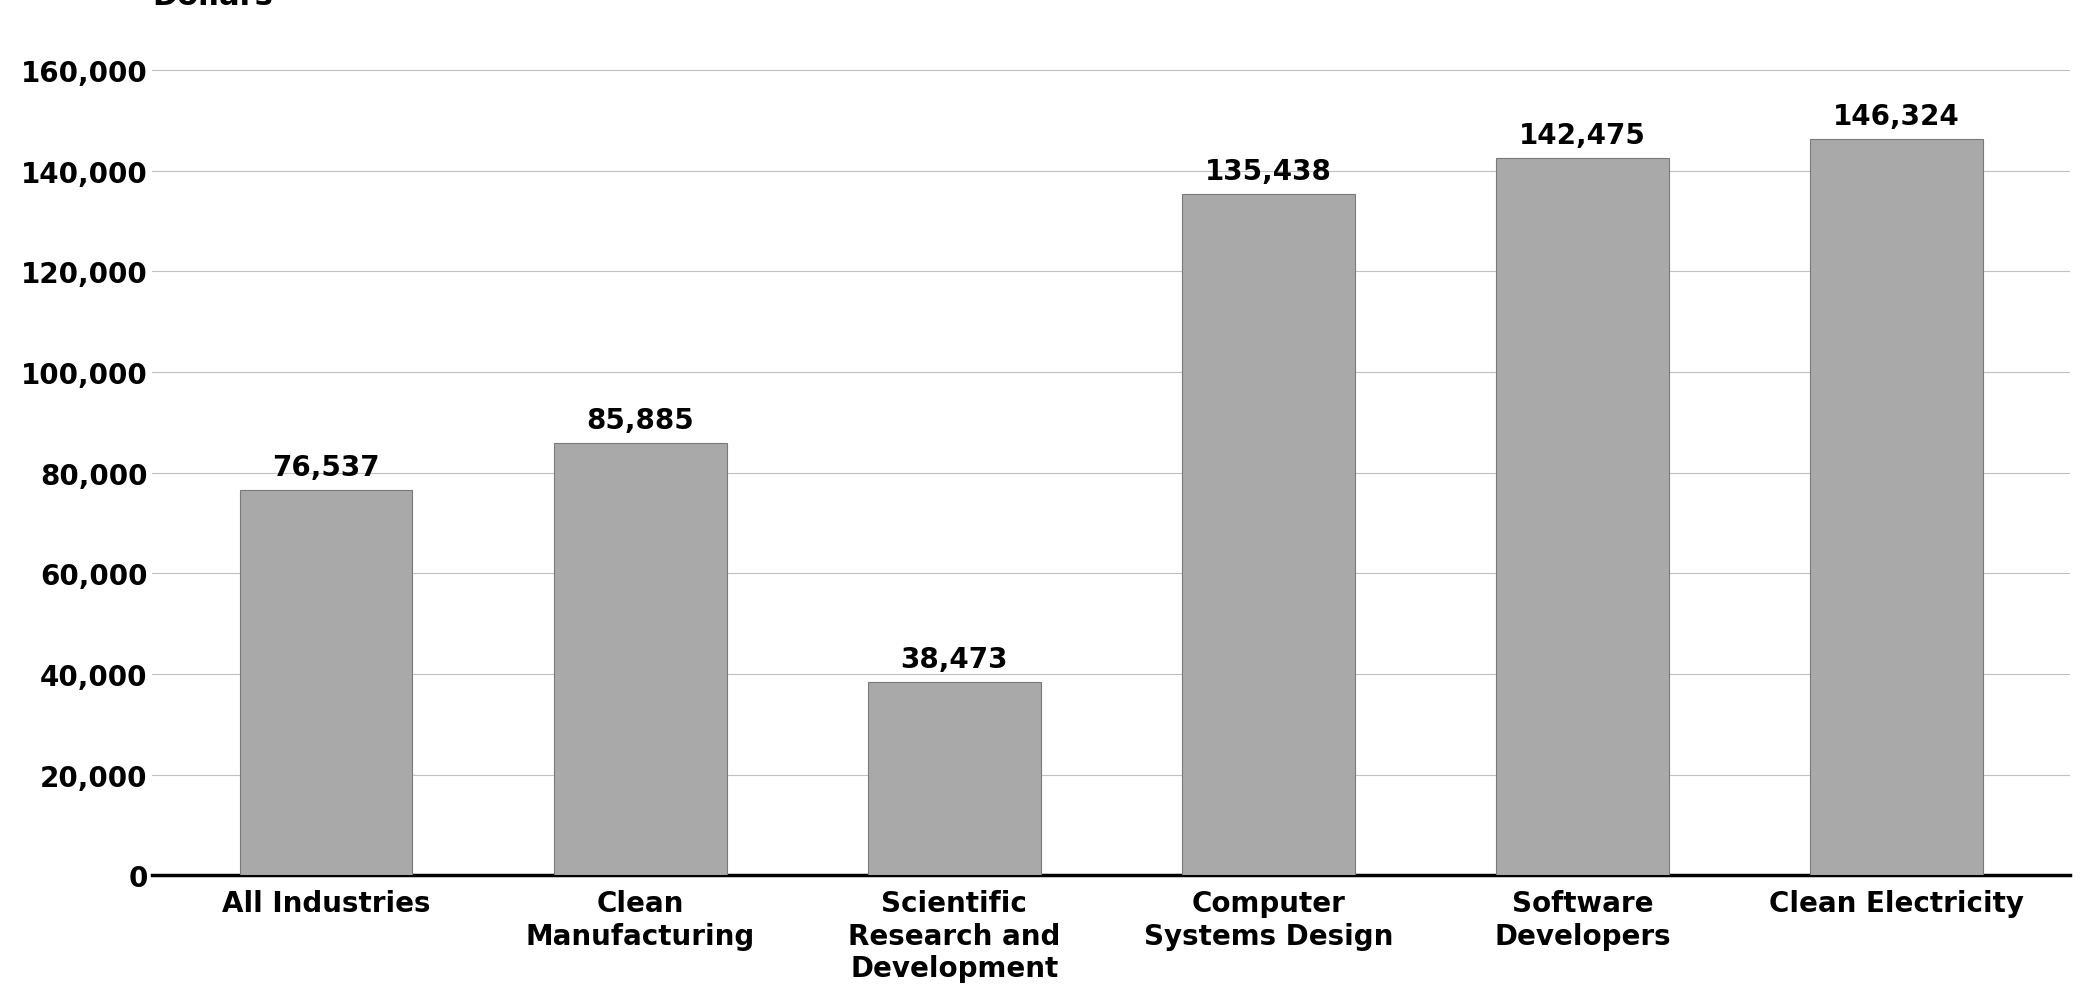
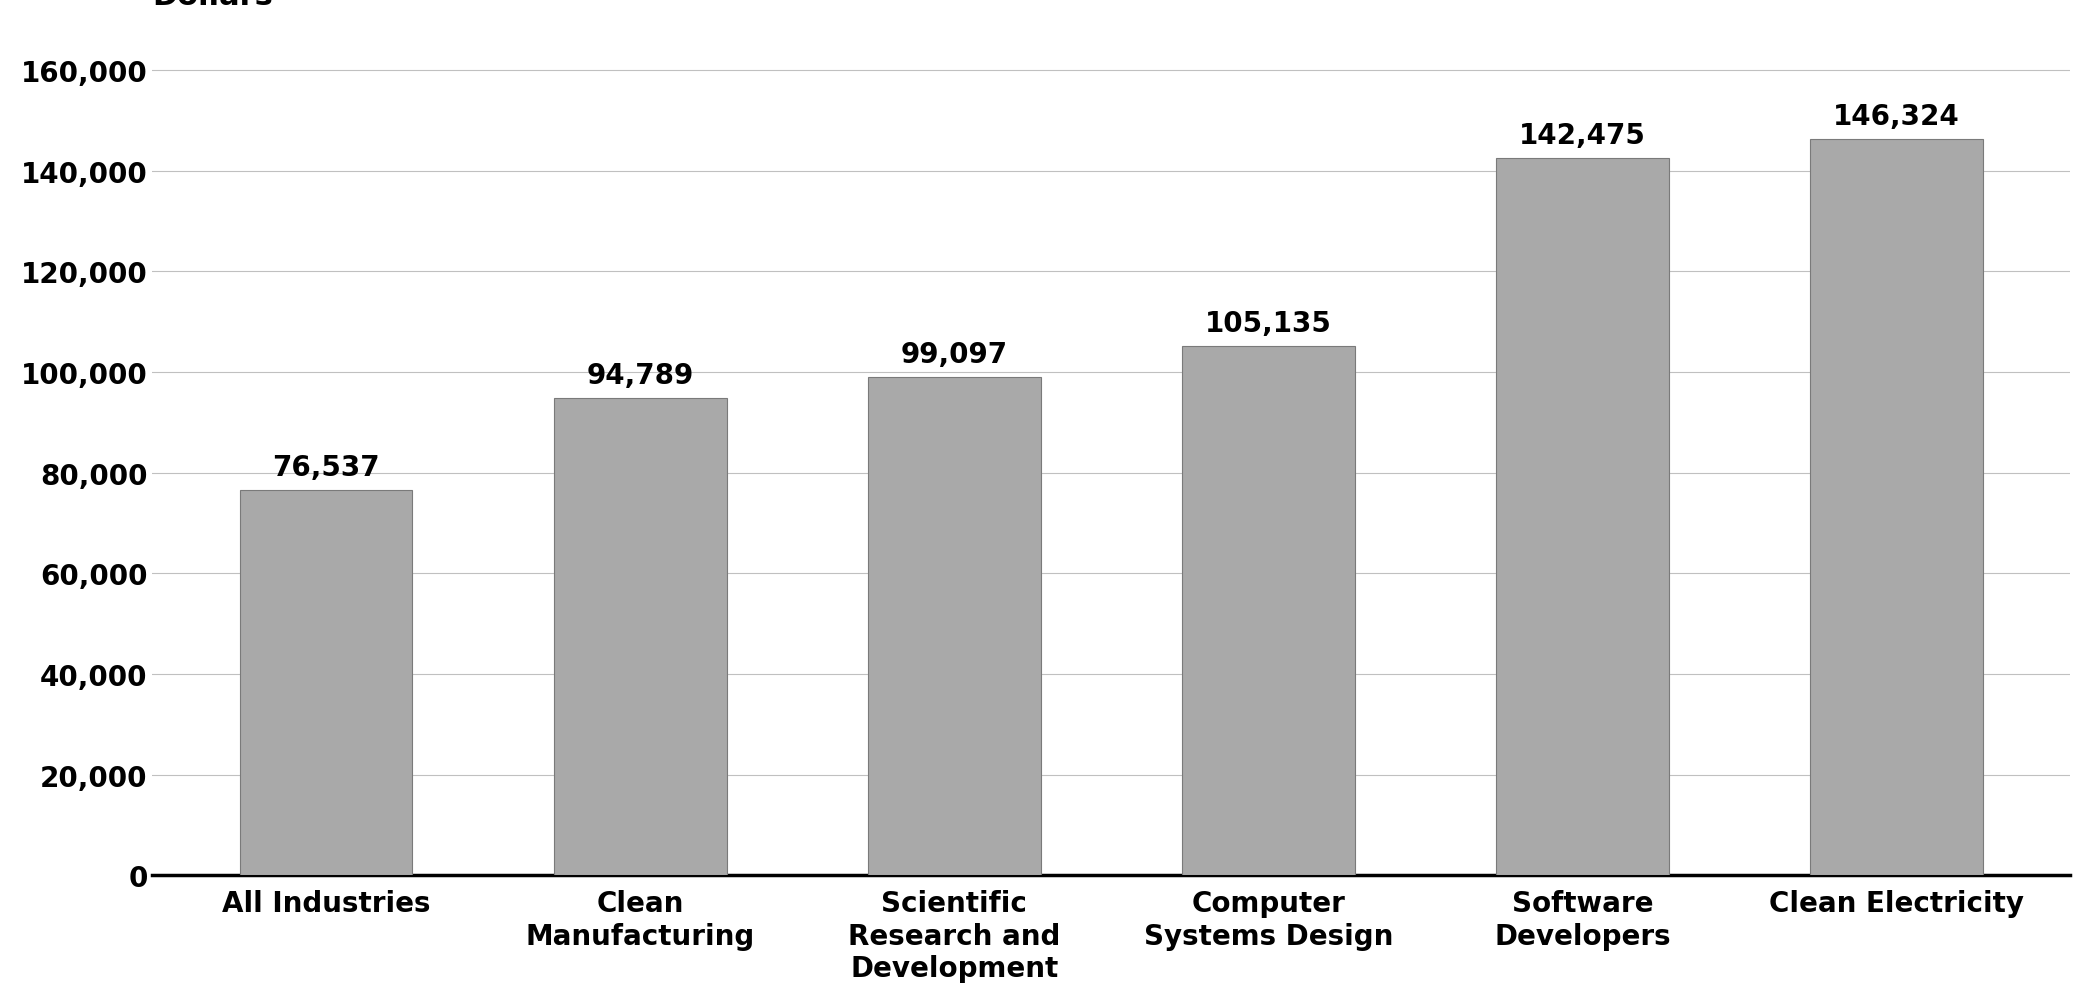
Clean Manufacturing: 85,885 -> 94,789
Scientific Research and Development: 38,473 -> 99,097
Computer Systems Design: 135,438 -> 105,135
